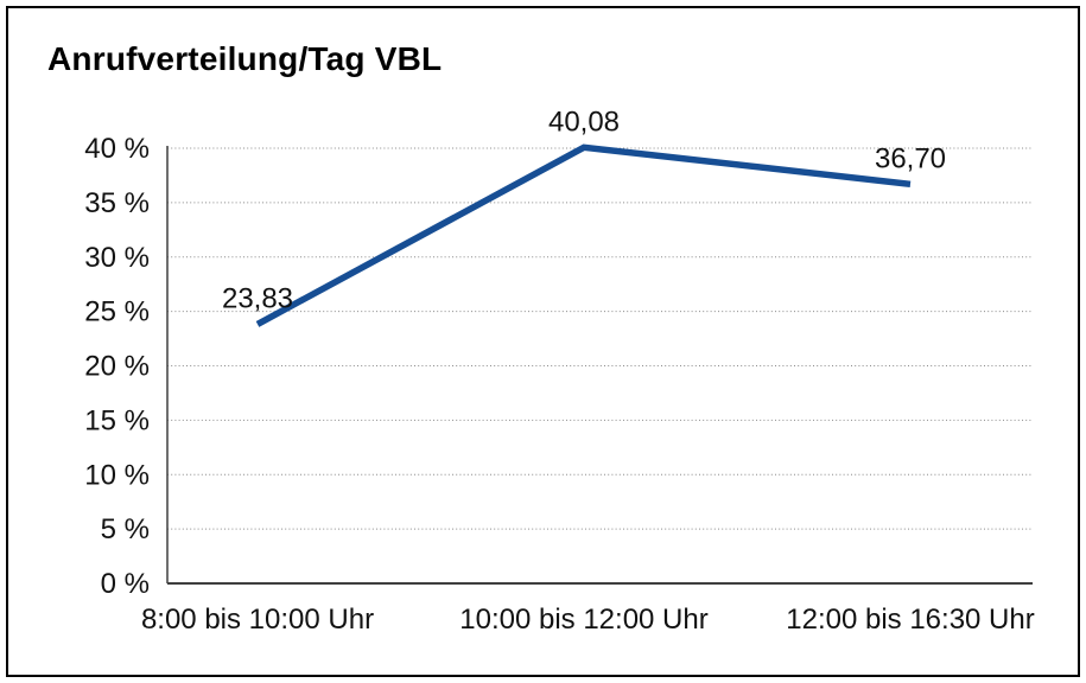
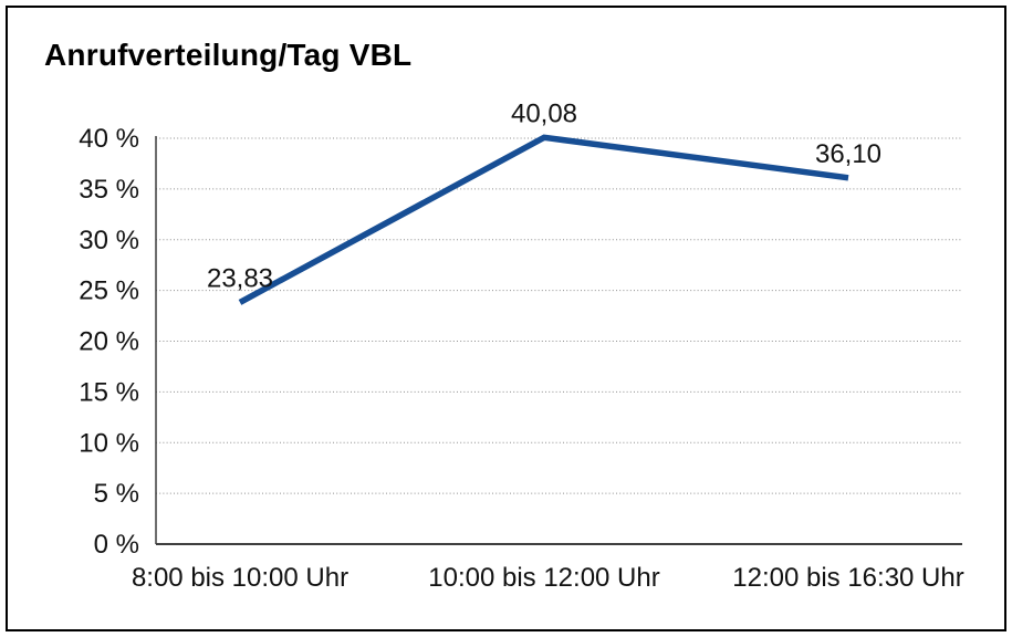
12:00 bis 16:30 Uhr: 36,70 -> 36,10
